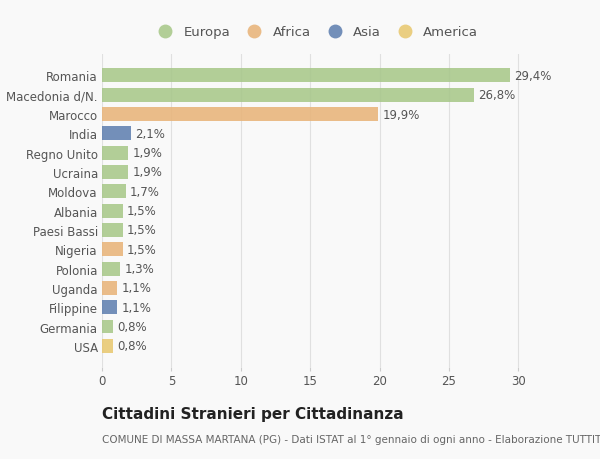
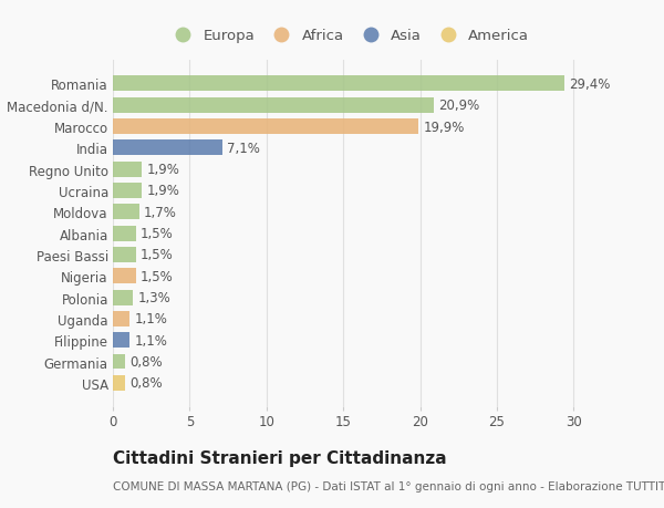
Macedonia d/N.: 26,8% -> 20,9%
India: 2,1% -> 7,1%
